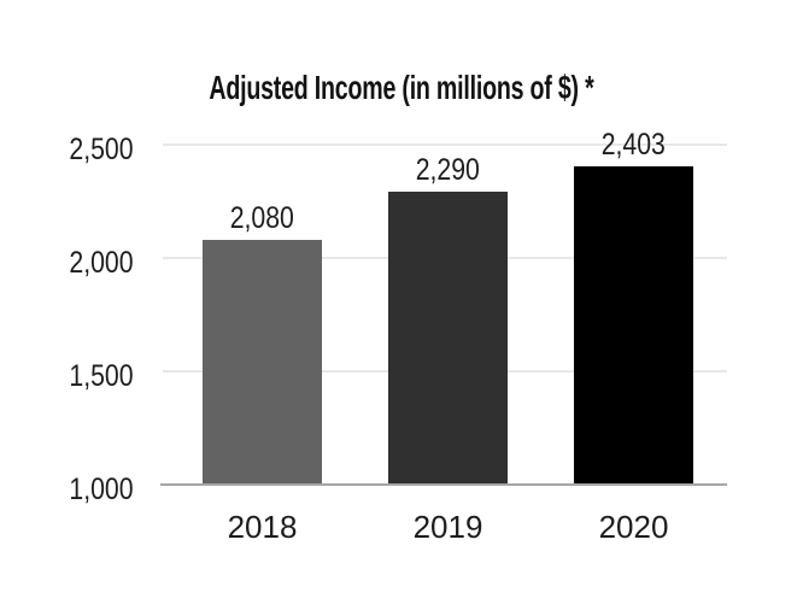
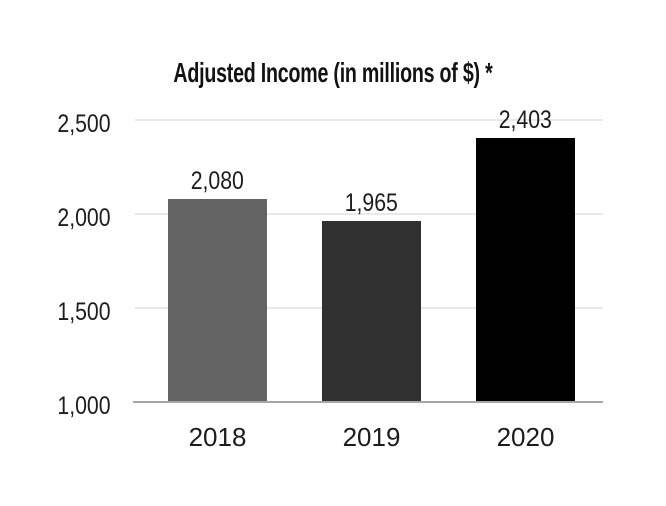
2019: 2,290 -> 1,965
